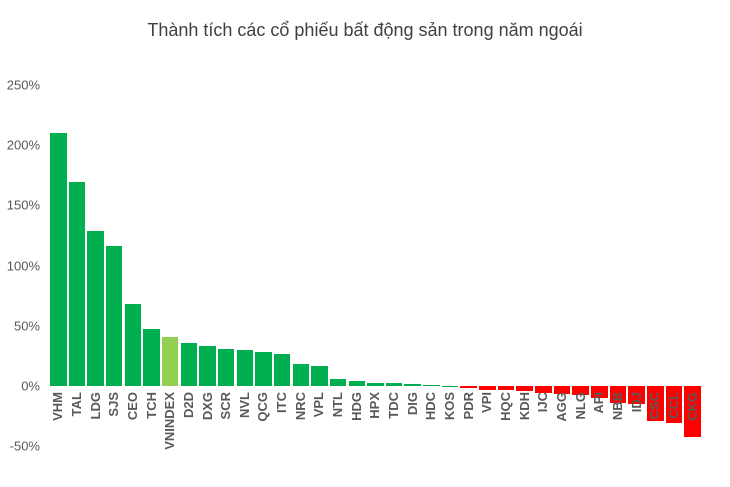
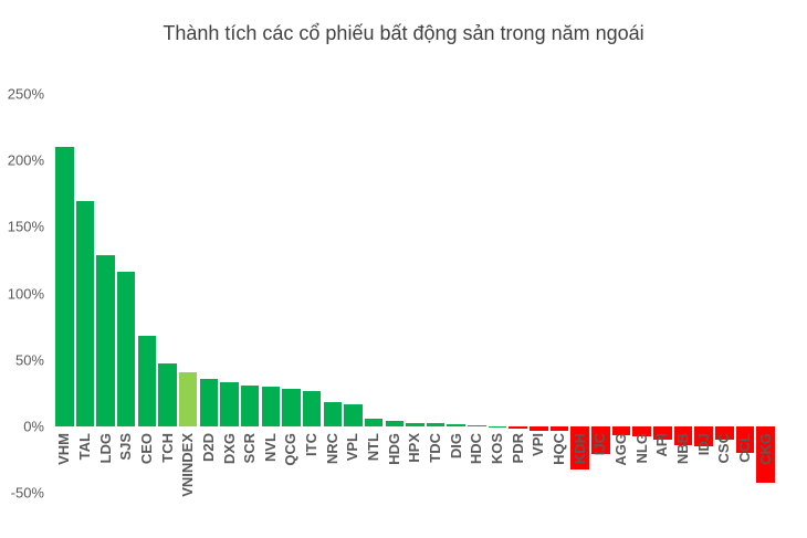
KDH: -4% -> -32%
IJC: -6% -> -21%
CSC: -29% -> -10%
CCL: -31% -> -20%
